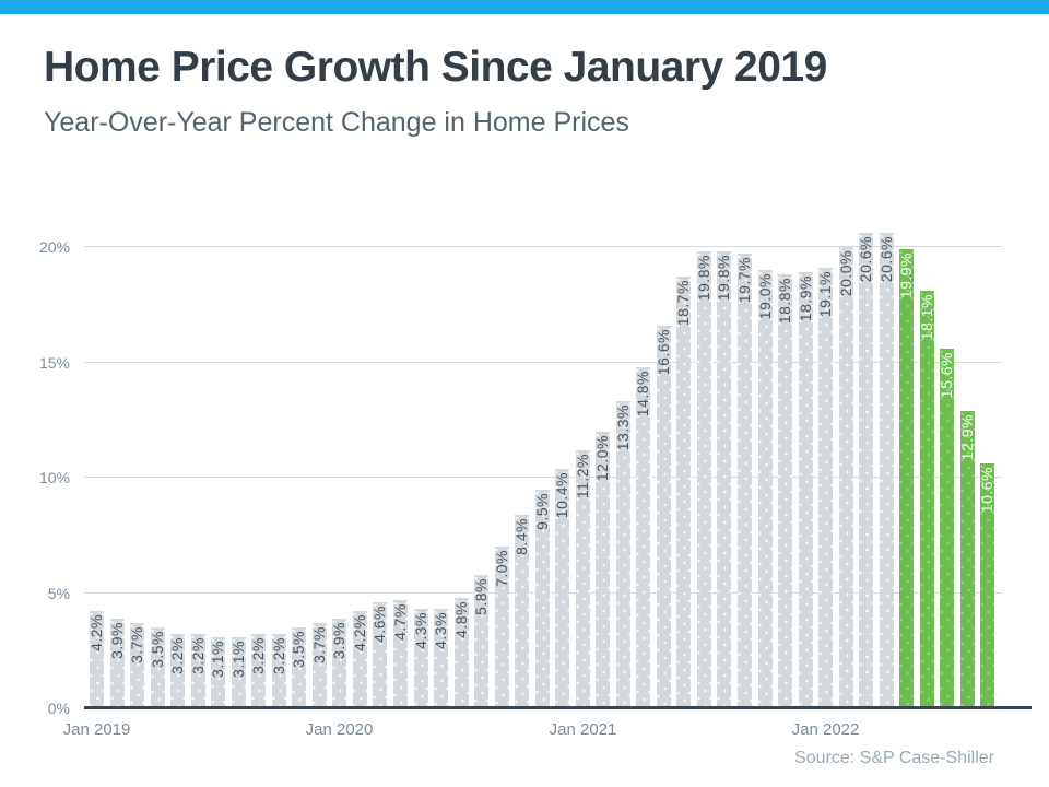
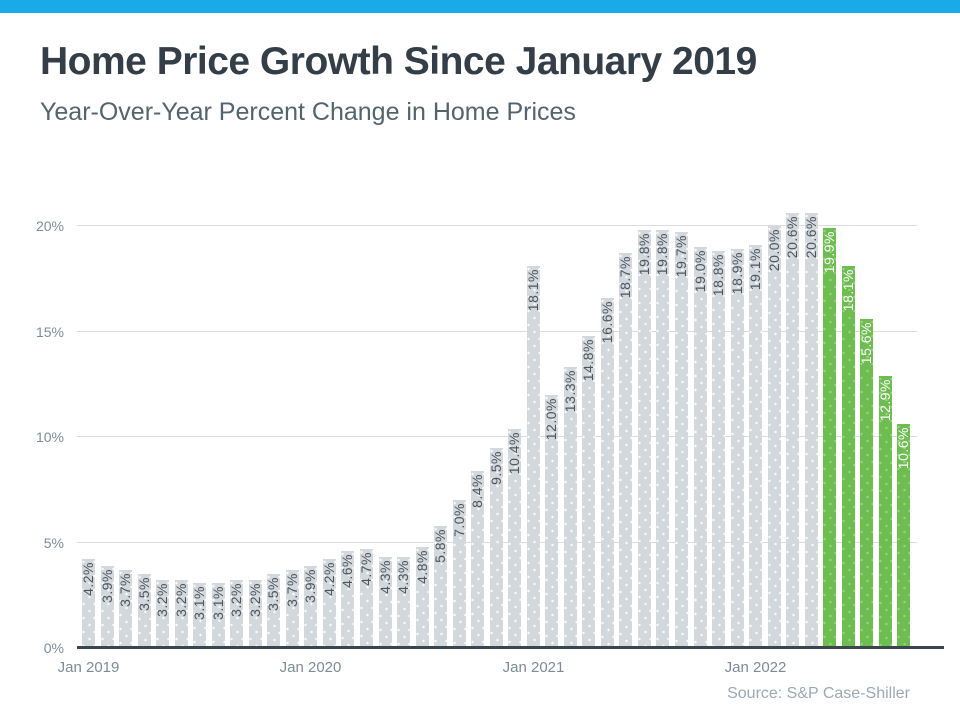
Jan 2021: 11.2% -> 18.1%
